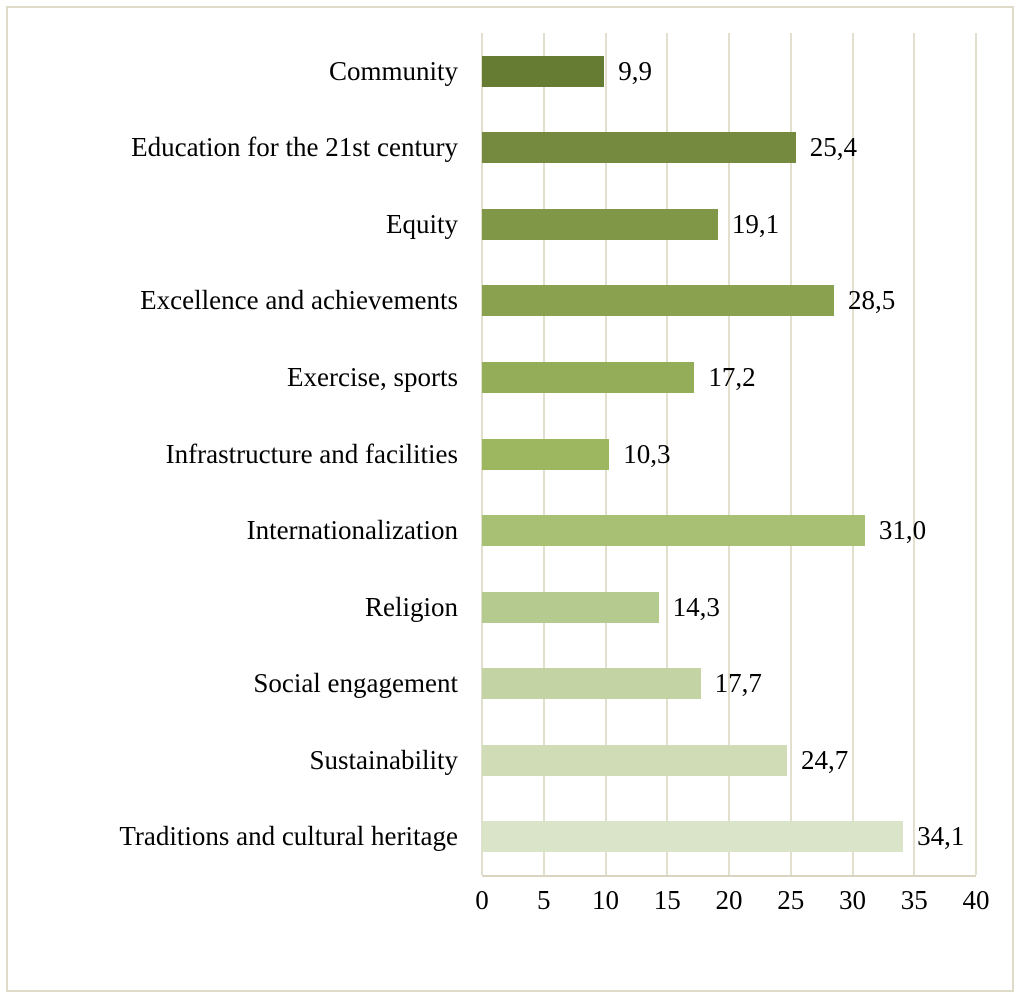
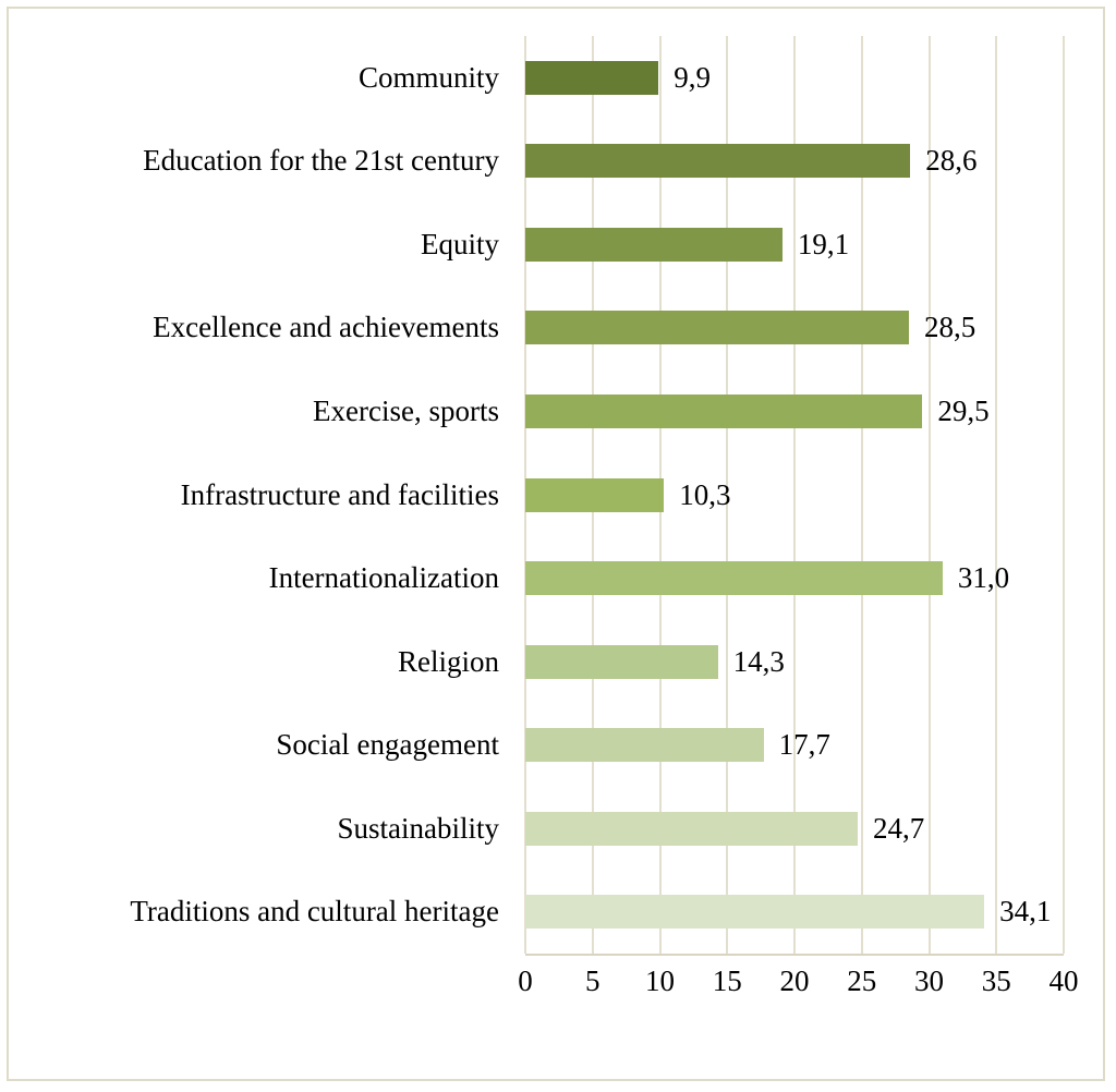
Education for the 21st century: 25,4 -> 28,6
Exercise, sports: 17,2 -> 29,5
